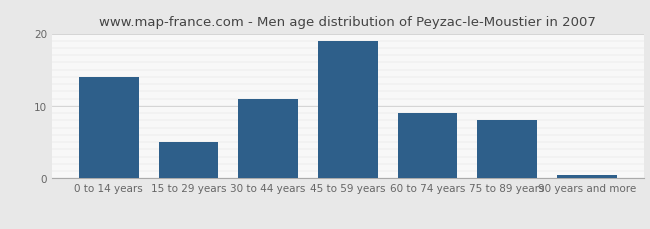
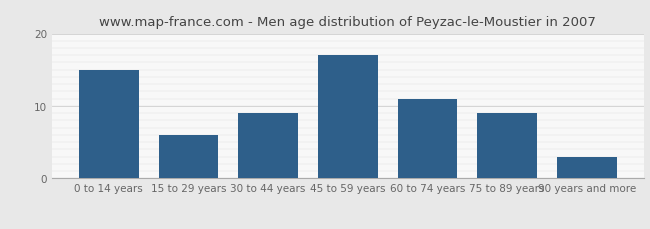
0 to 14 years: 14.0 -> 15.0
15 to 29 years: 5.0 -> 6.0
30 to 44 years: 11.0 -> 9.0
45 to 59 years: 19.0 -> 17.0
60 to 74 years: 9.0 -> 11.0
75 to 89 years: 8.0 -> 9.0
90 years and more: 0.5 -> 3.0
